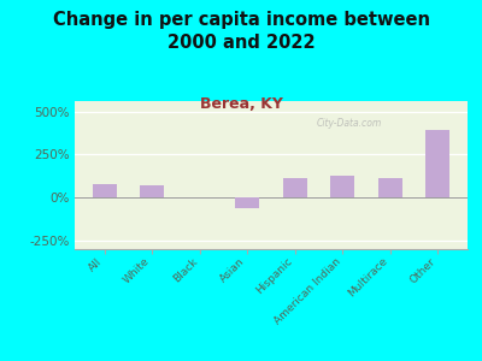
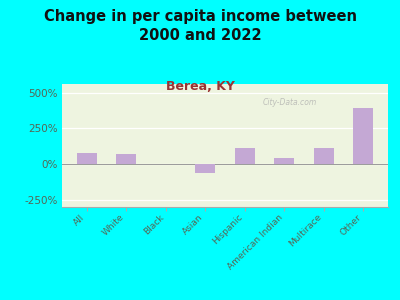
American Indian: 130% -> 40%
